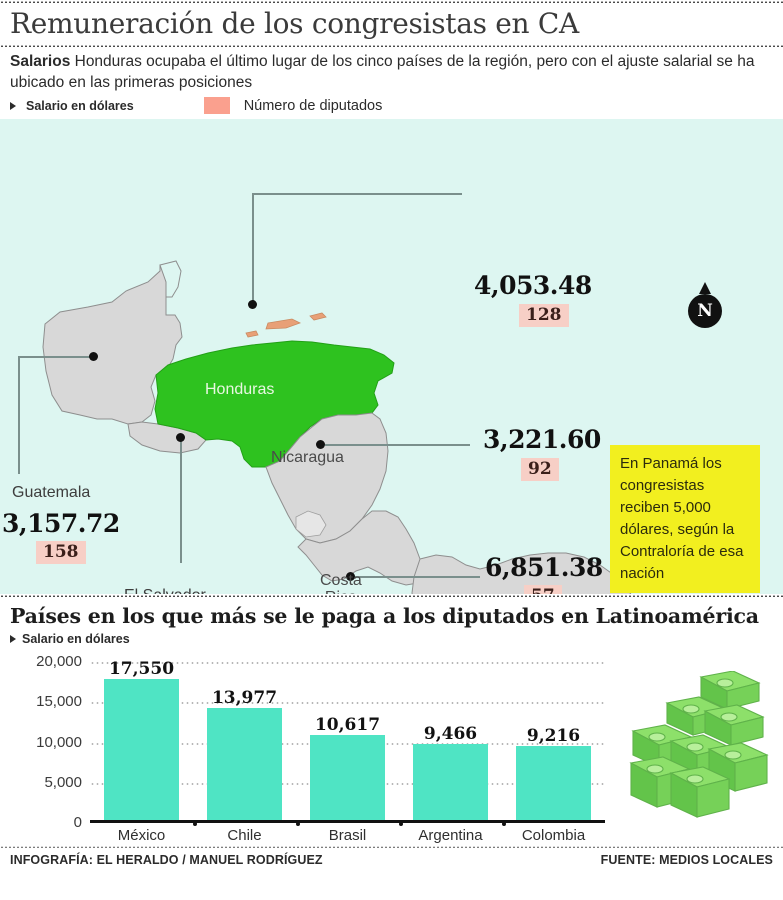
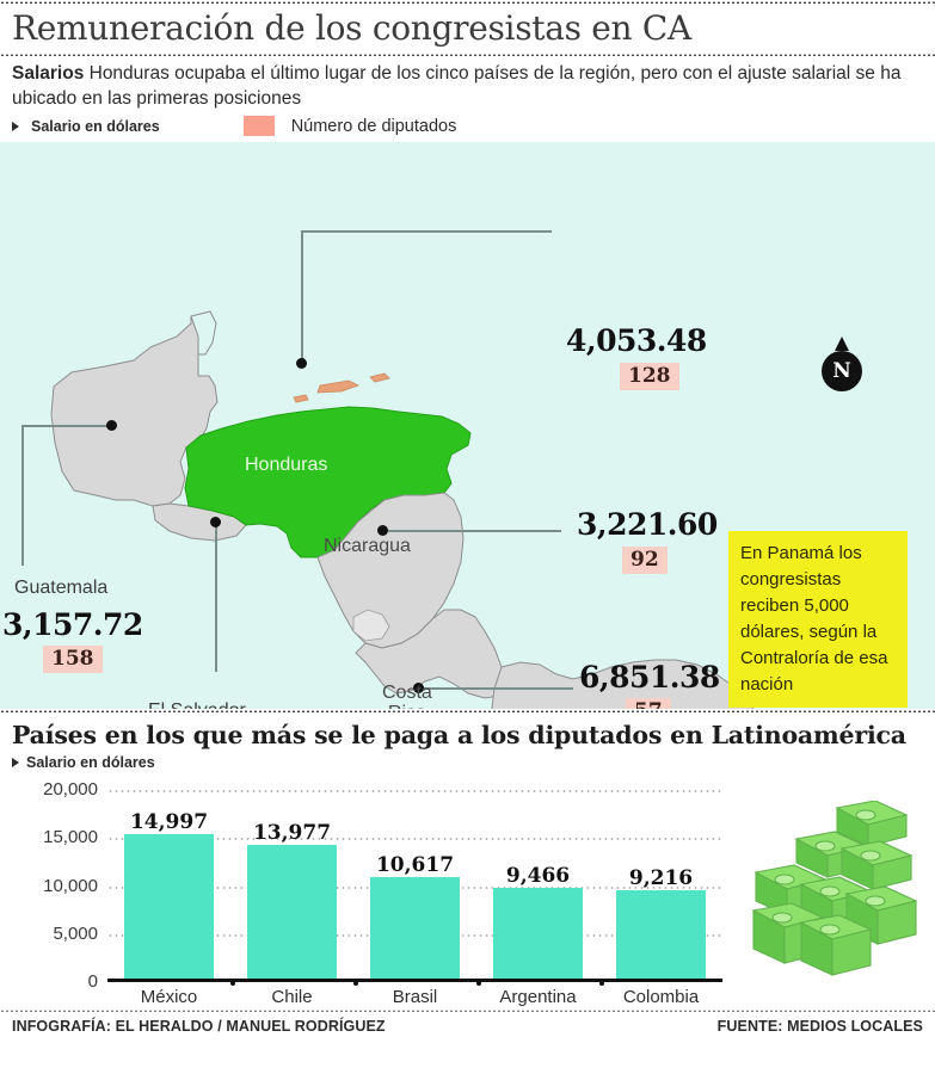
México: 17,550 -> 14,997
